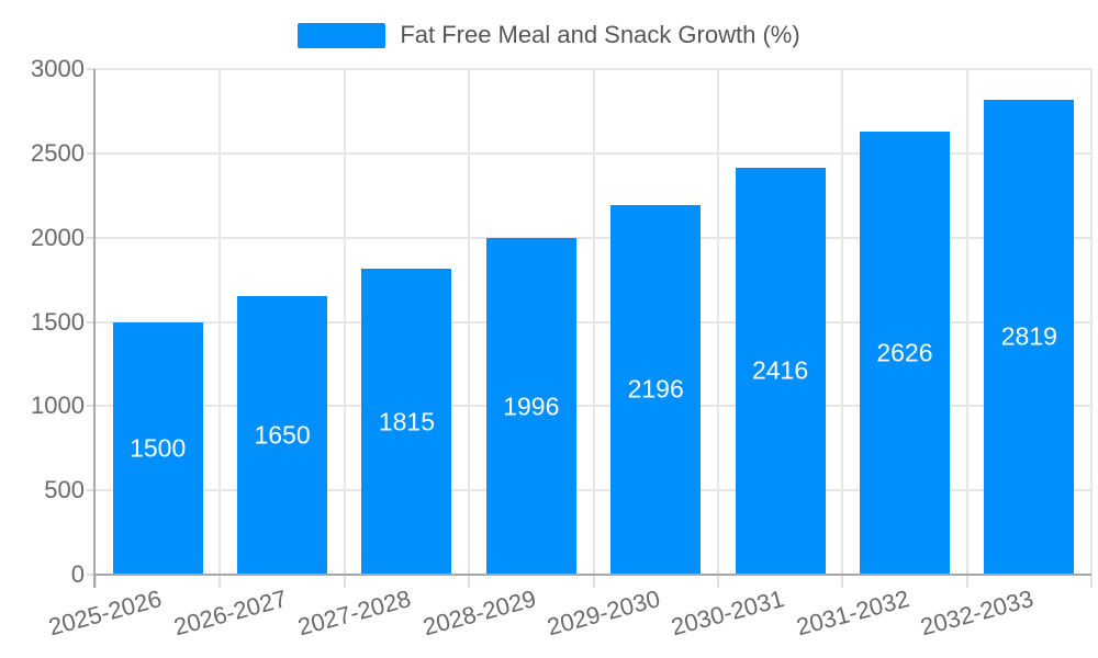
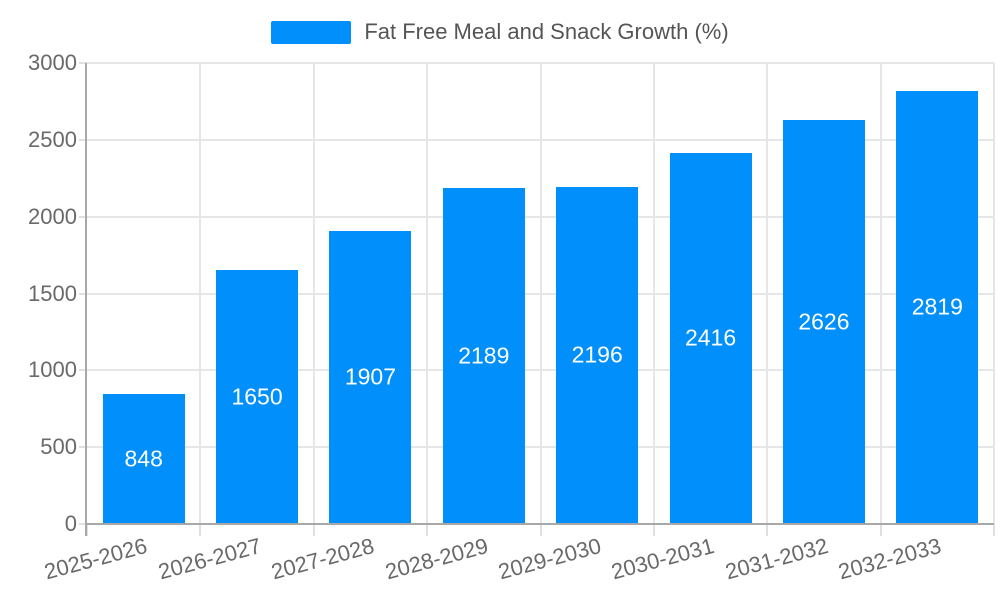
2025-2026: 1500 -> 848
2027-2028: 1815 -> 1907
2028-2029: 1996 -> 2189
